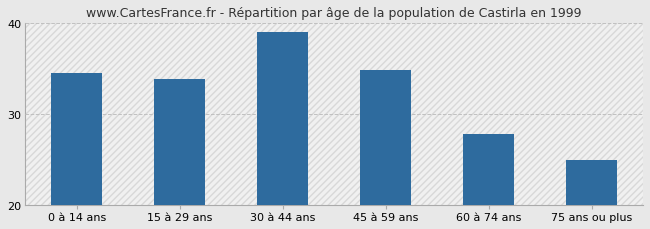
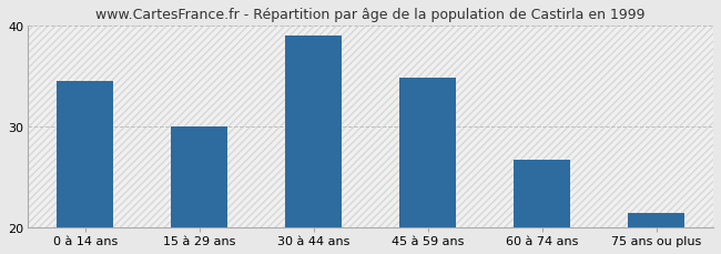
15 à 29 ans: 33.8 -> 30.0
60 à 74 ans: 27.8 -> 26.7
75 ans ou plus: 25.0 -> 21.4
